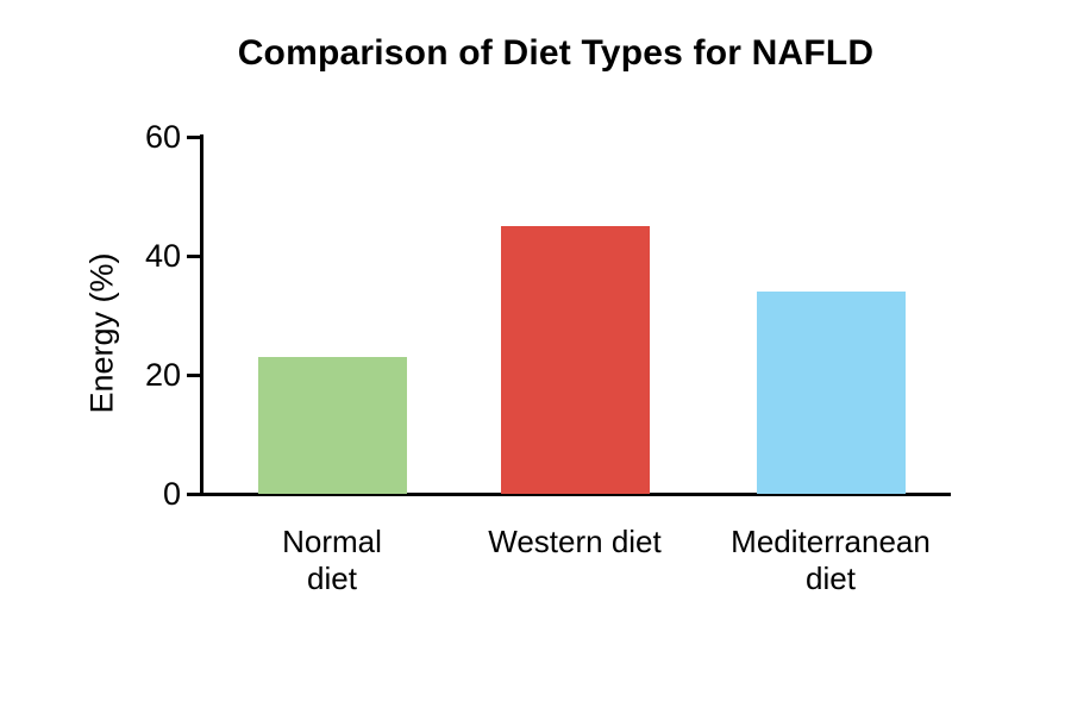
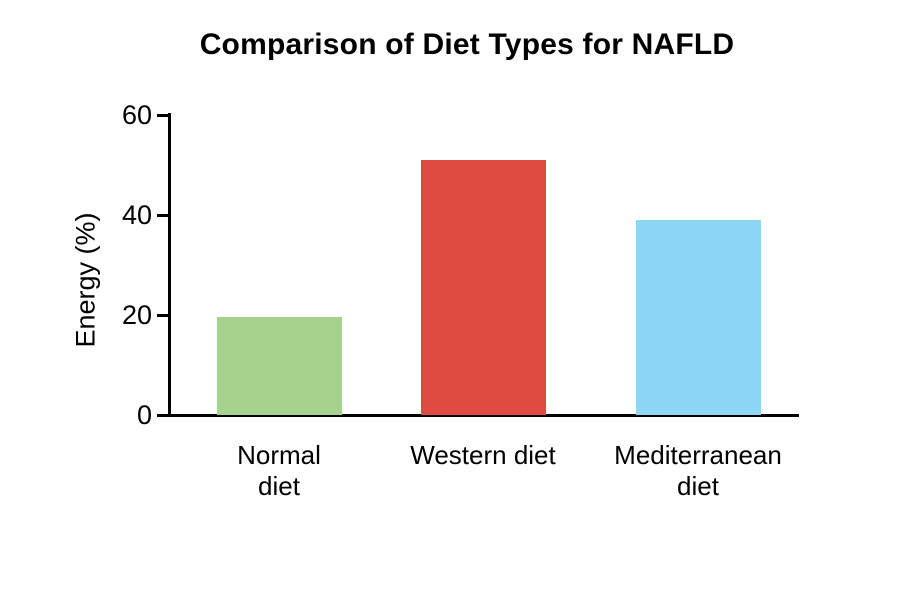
Normal diet: 23 -> 20
Western diet: 45 -> 51
Mediterranean diet: 34 -> 39
